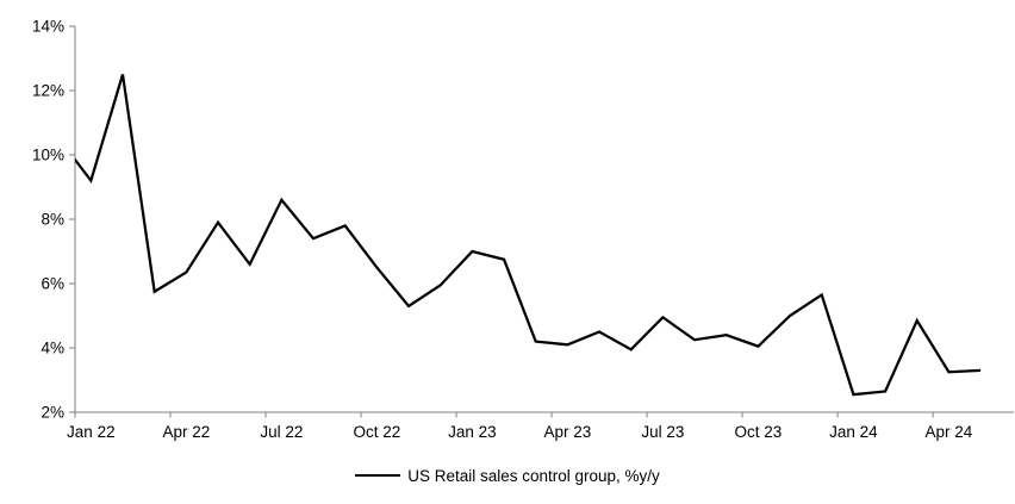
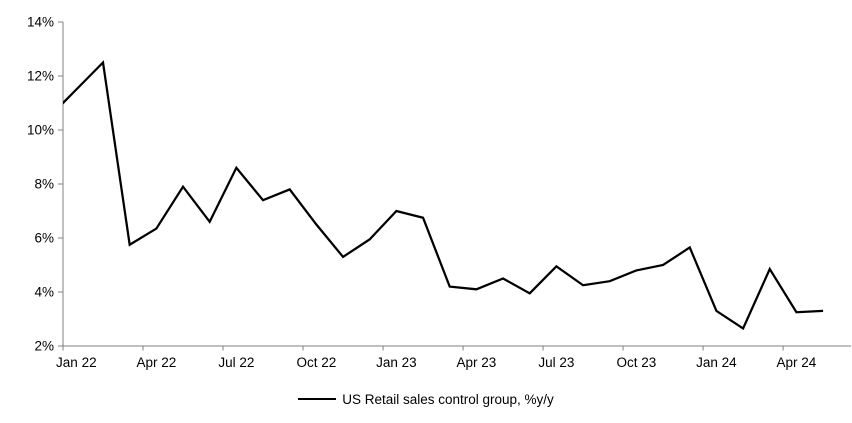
Jan 22: 9.2% -> 11.5%
Oct 23: 4.0% -> 4.8%
Jan 24: 2.5% -> 3.3%
